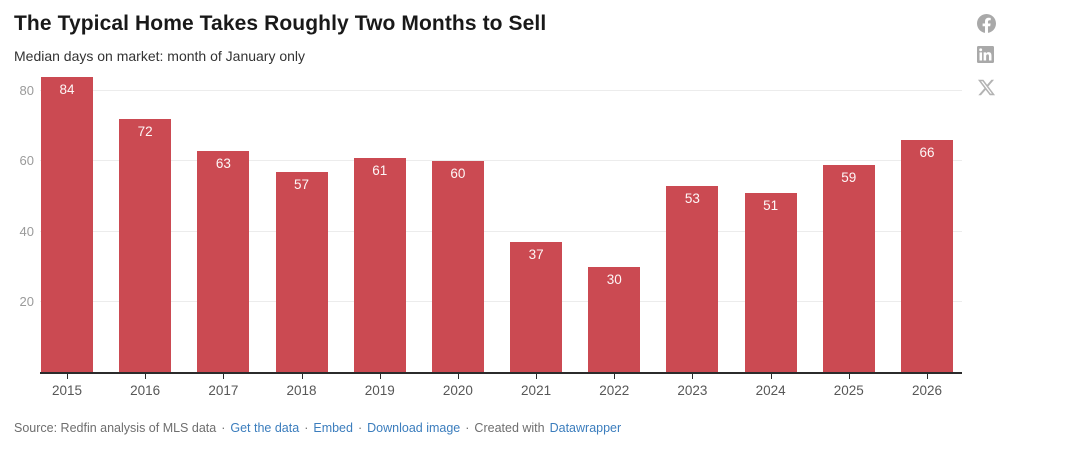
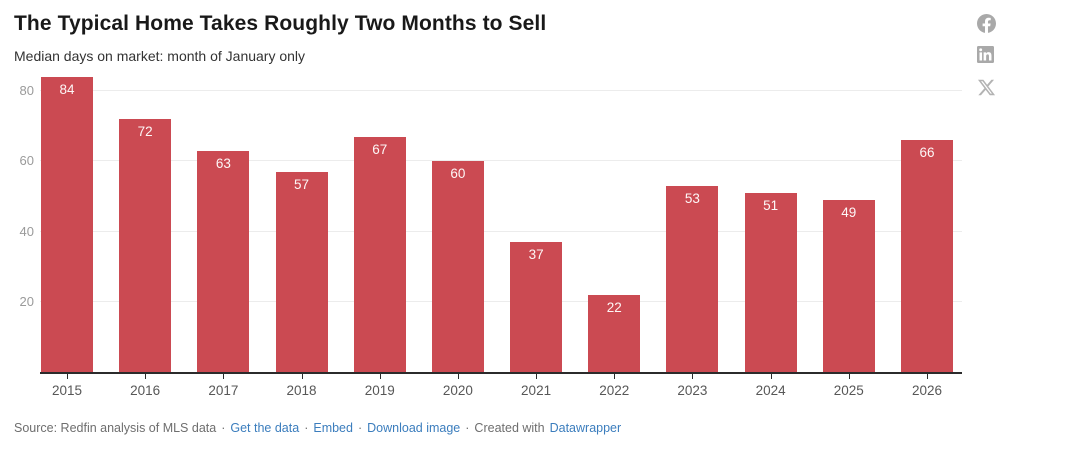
2019: 61 -> 67
2022: 30 -> 22
2025: 59 -> 49
